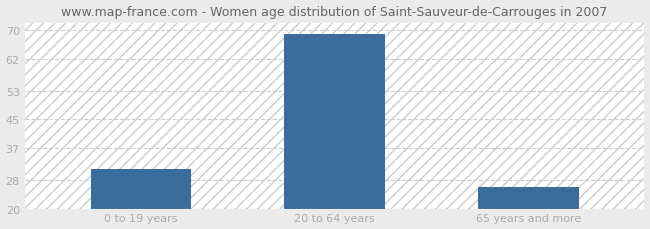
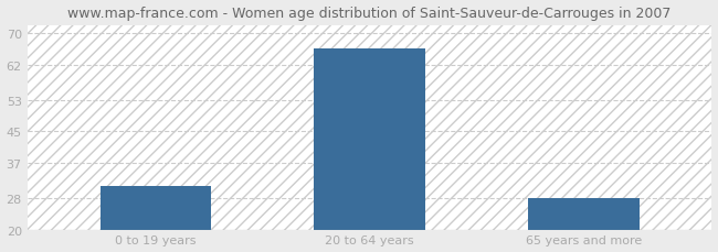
20 to 64 years: 69 -> 66
65 years and more: 26 -> 28
